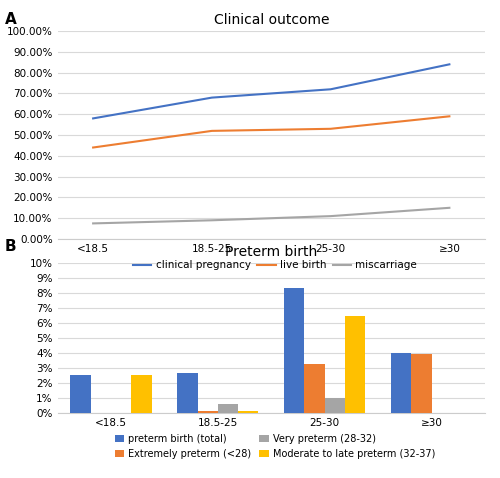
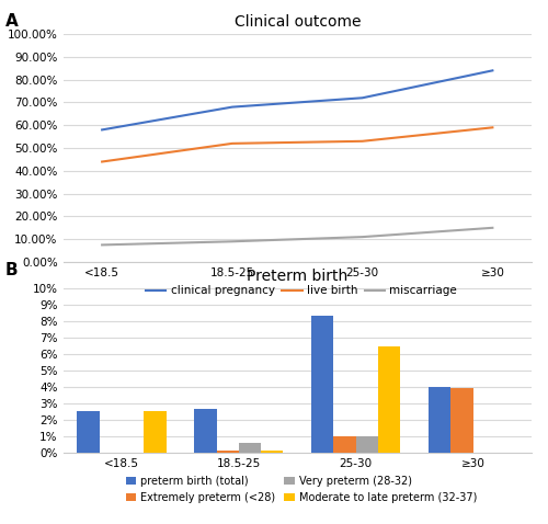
Preterm birth/Extremely preterm (<28)/25-30: 3.3% -> 1.0%
